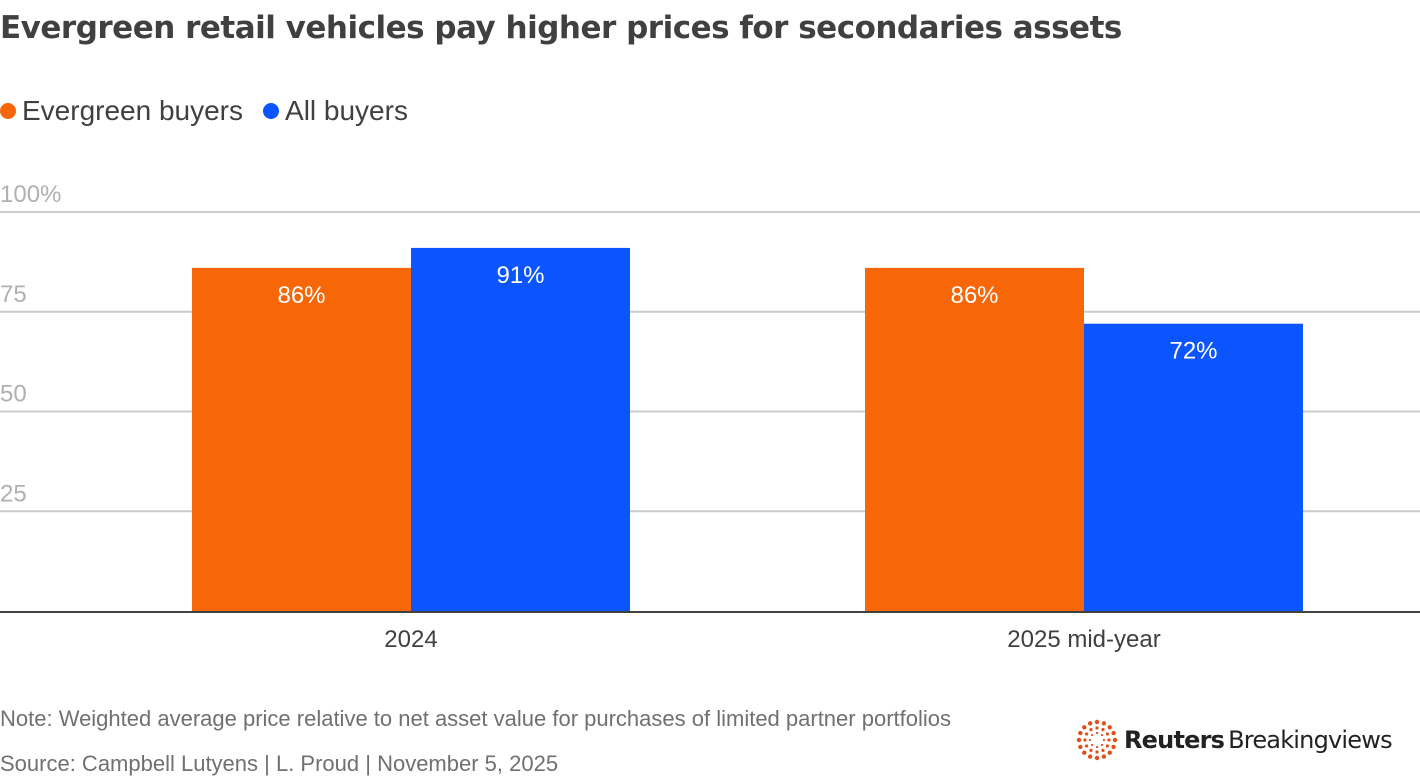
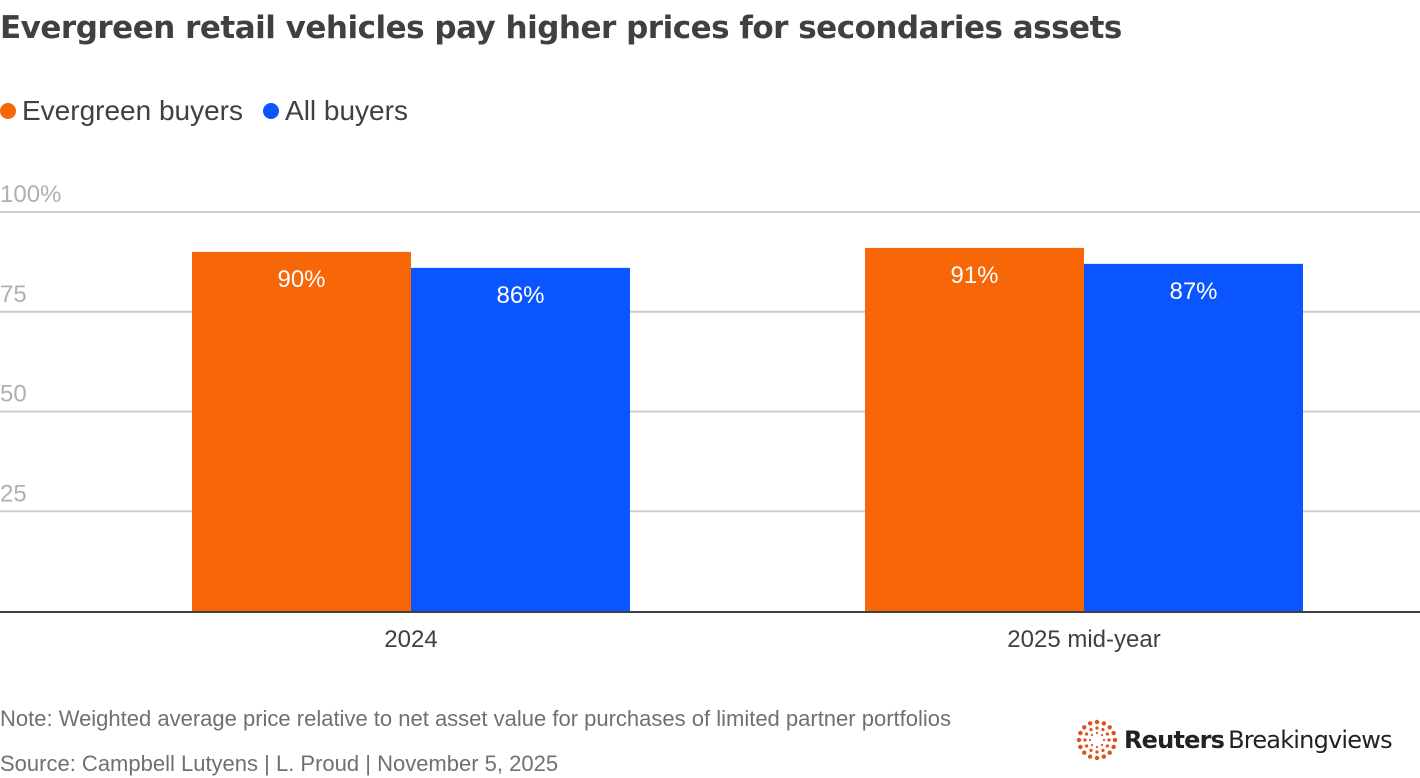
Evergreen buyers/2024: 86% -> 90%
All buyers/2024: 91% -> 86%
Evergreen buyers/2025 mid-year: 86% -> 91%
All buyers/2025 mid-year: 72% -> 87%
